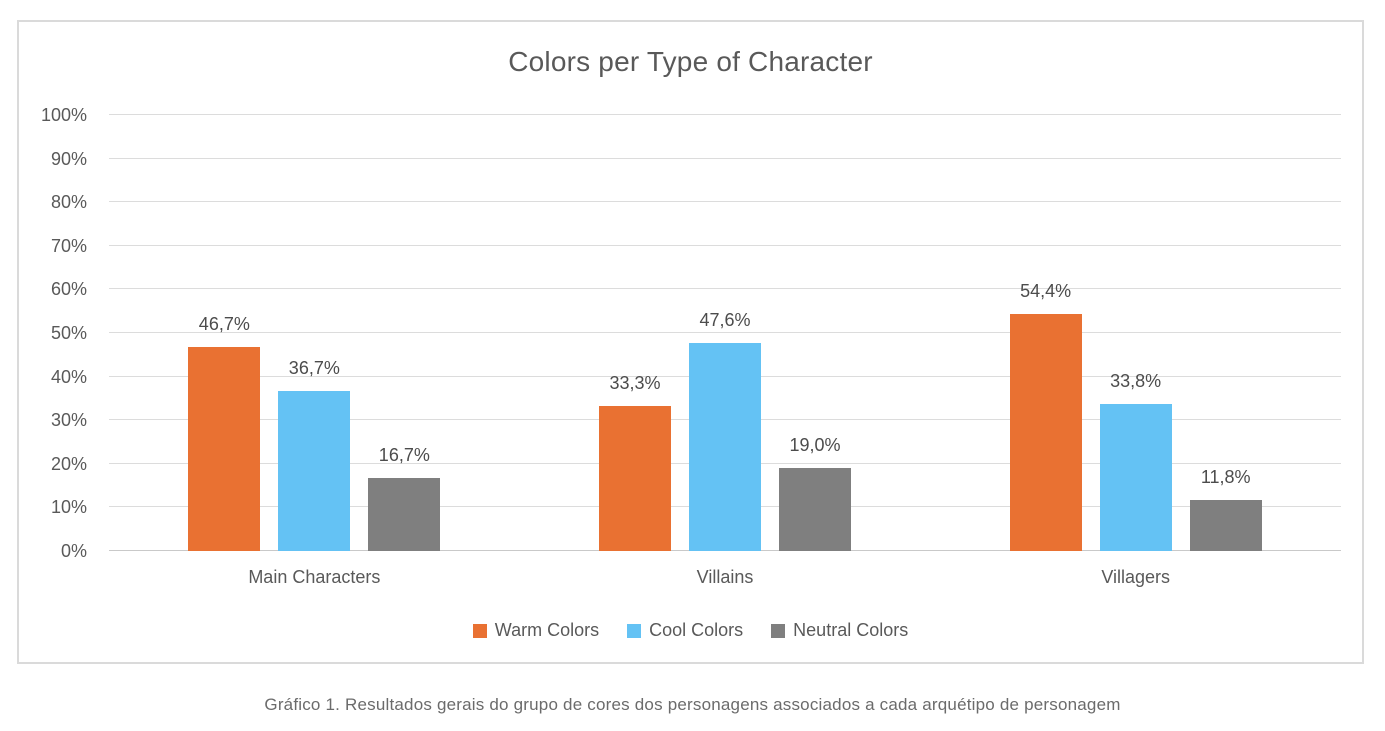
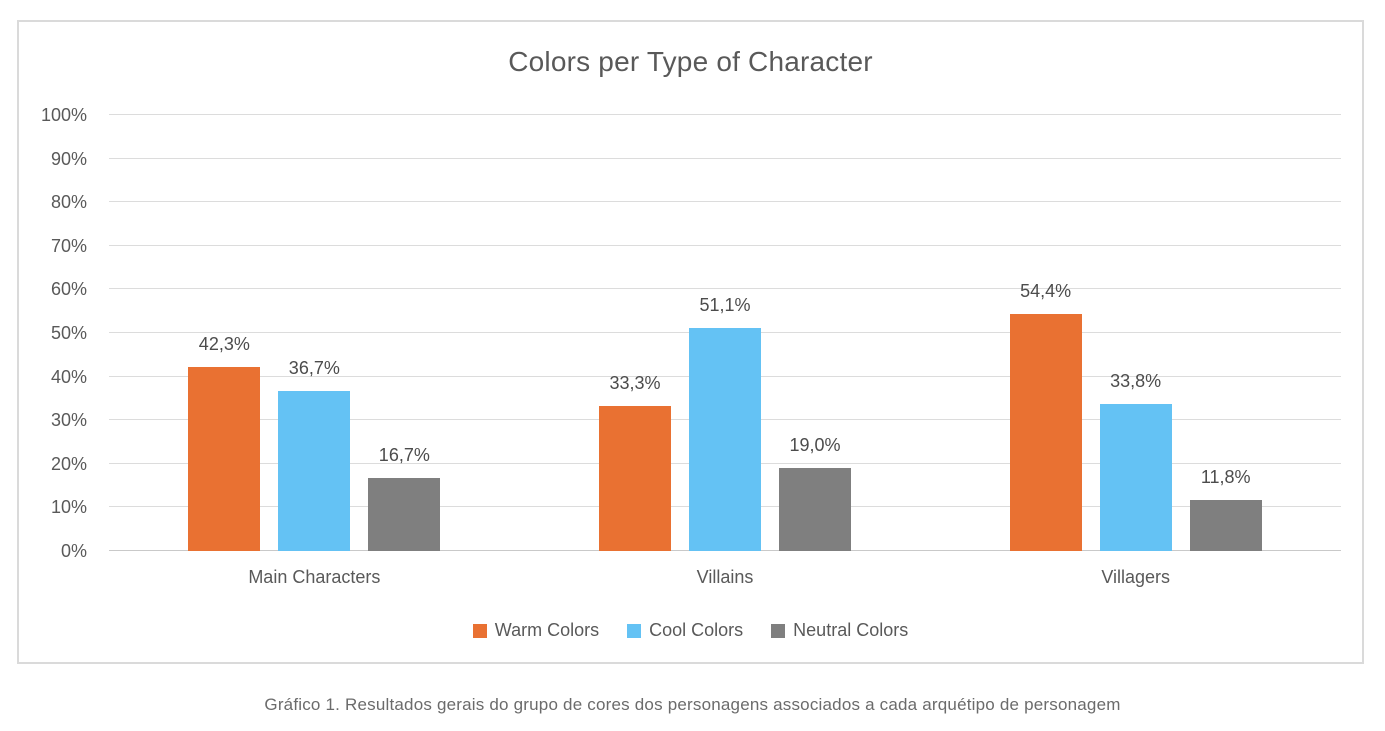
Warm Colors/Main Characters: 46,7% -> 42,3%
Cool Colors/Villains: 47,6% -> 51,1%
